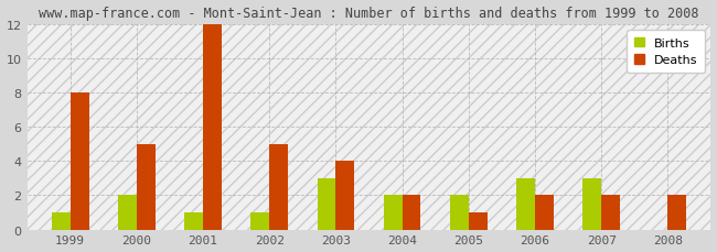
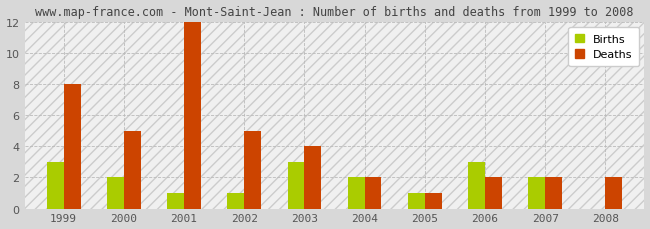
Births/1999: 1 -> 3
Births/2005: 2 -> 1
Births/2007: 3 -> 2
